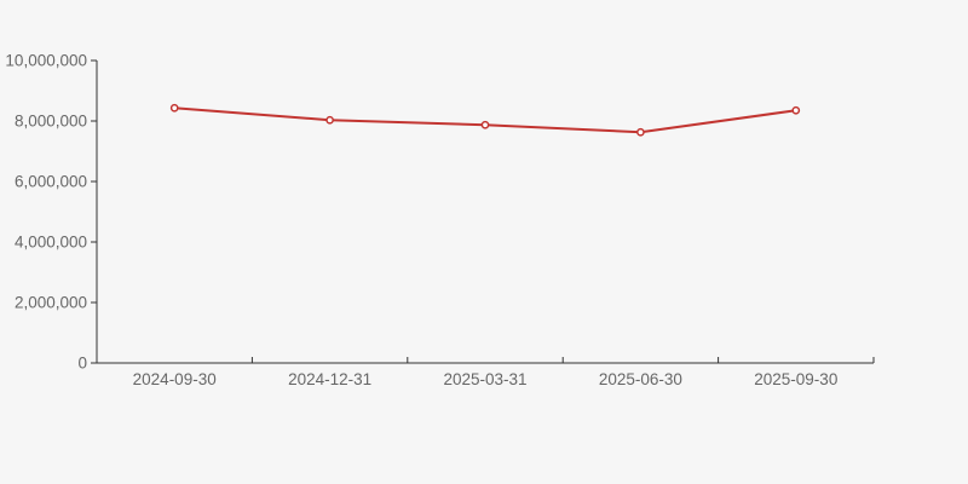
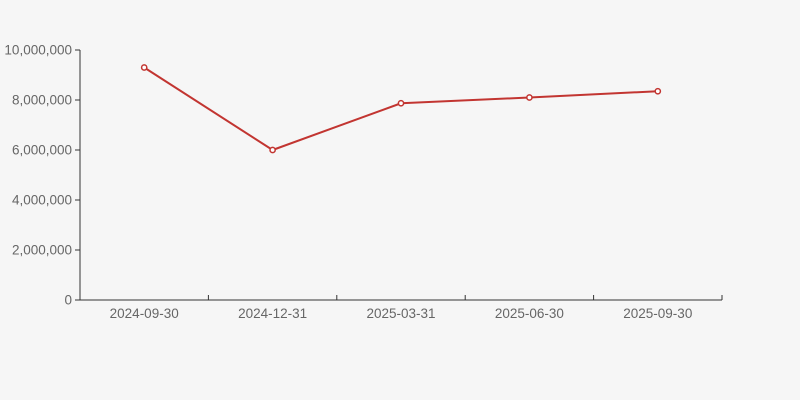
2024-09-30: 8400000 -> 9300000
2024-12-31: 8000000 -> 6000000
2025-06-30: 7600000 -> 8100000
